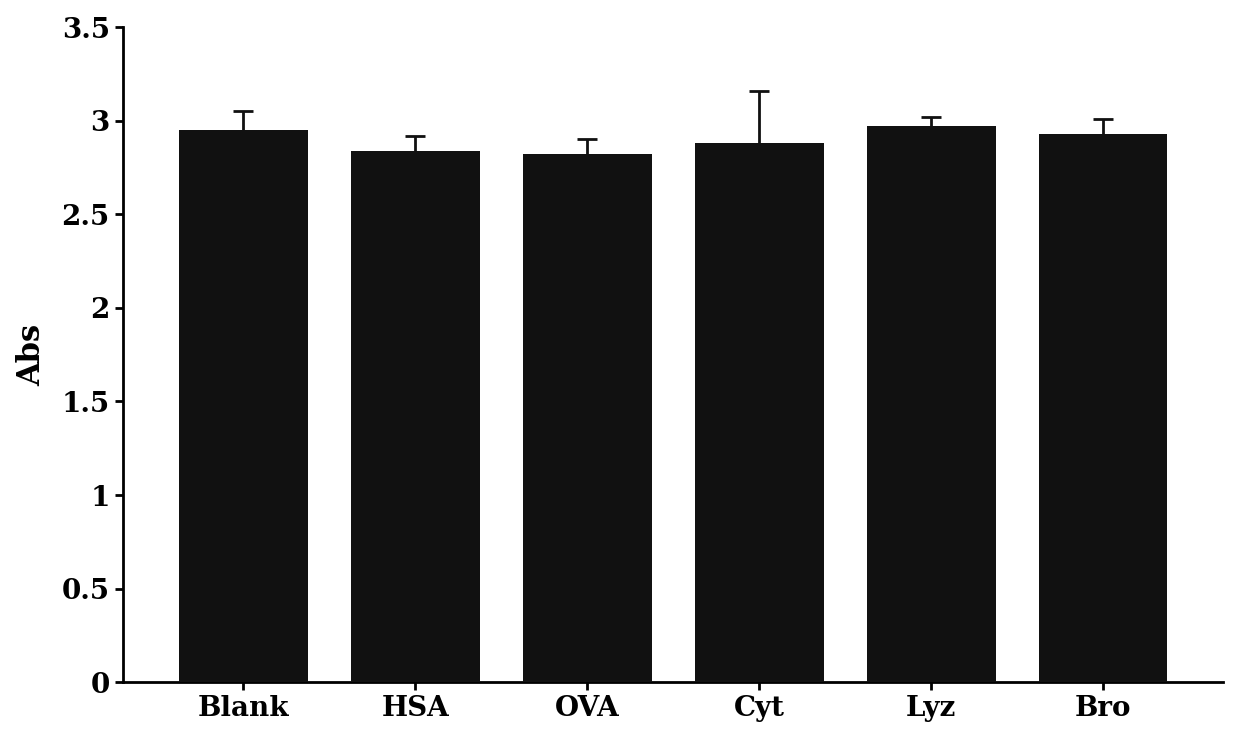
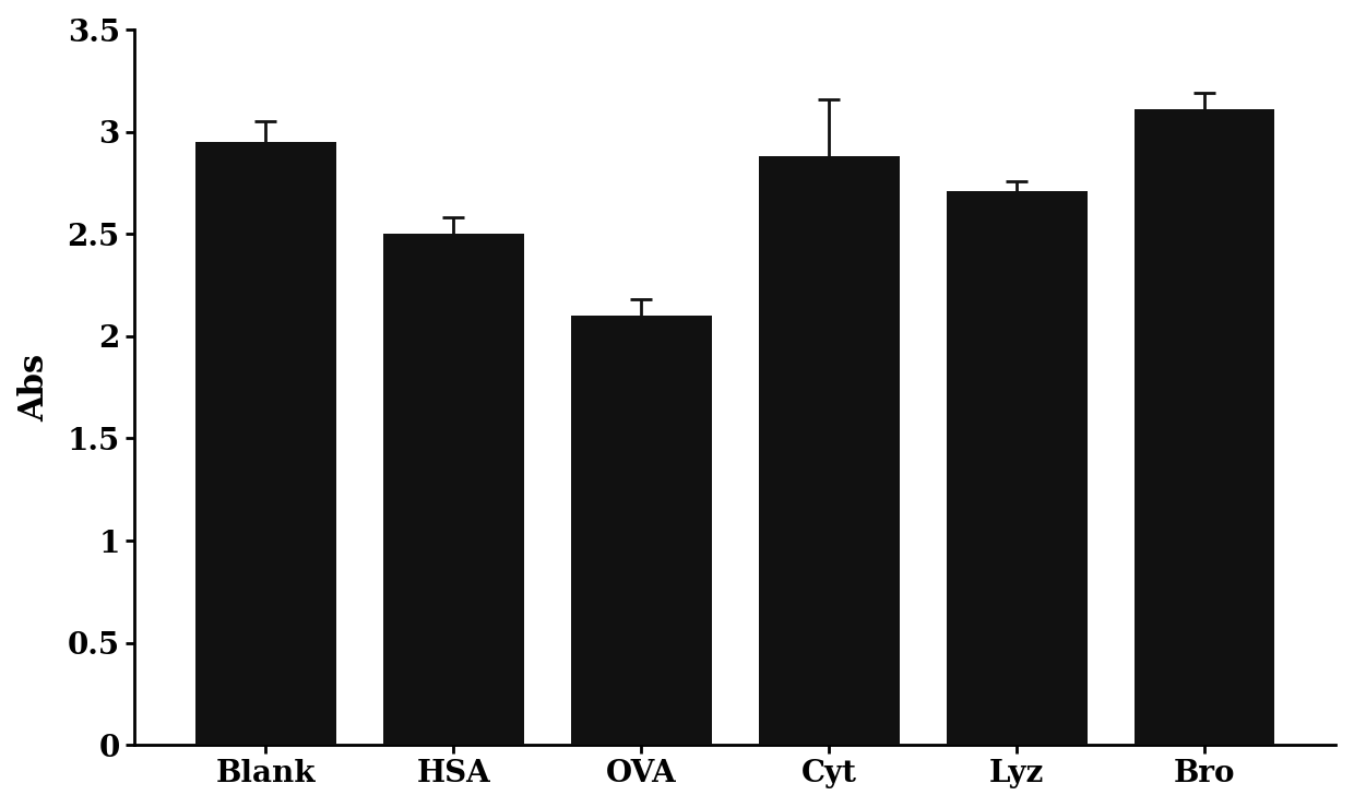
HSA: 2.84 -> 2.50
OVA: 2.82 -> 2.10
Lyz: 2.97 -> 2.71
Bro: 2.93 -> 3.11
